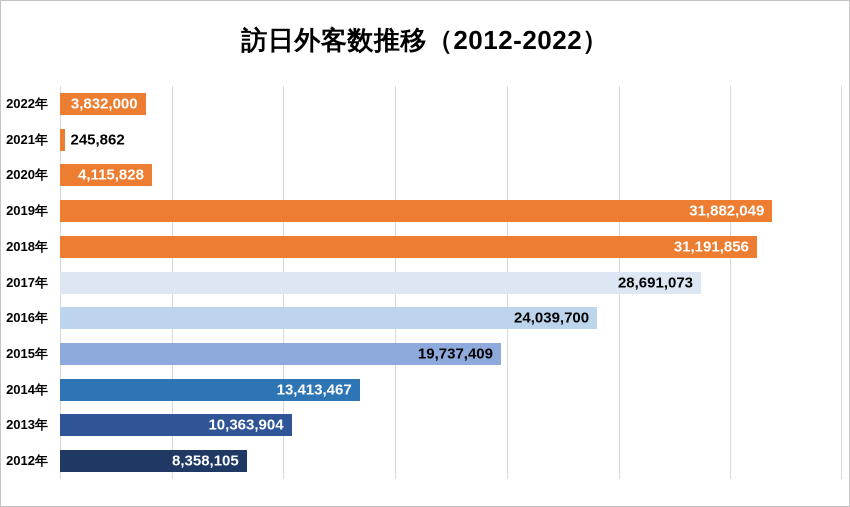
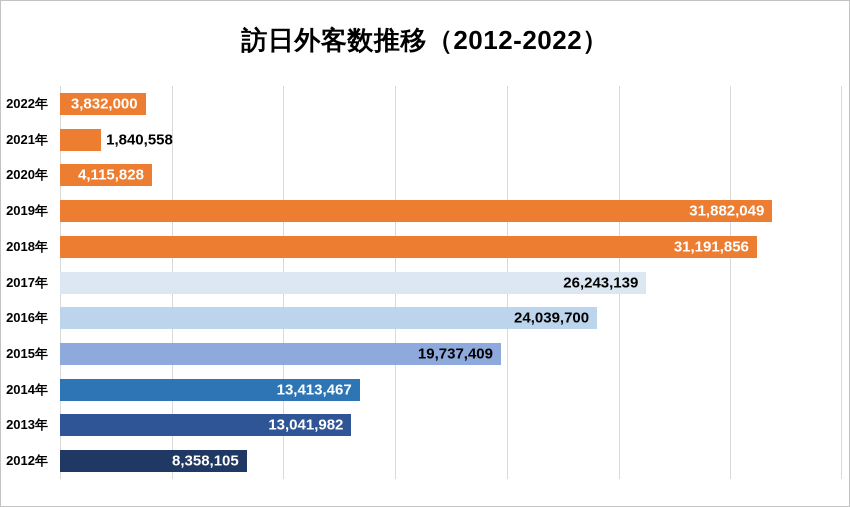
2021年: 245,862 -> 1,840,558
2017年: 28,691,073 -> 26,243,139
2013年: 10,363,904 -> 13,041,982
